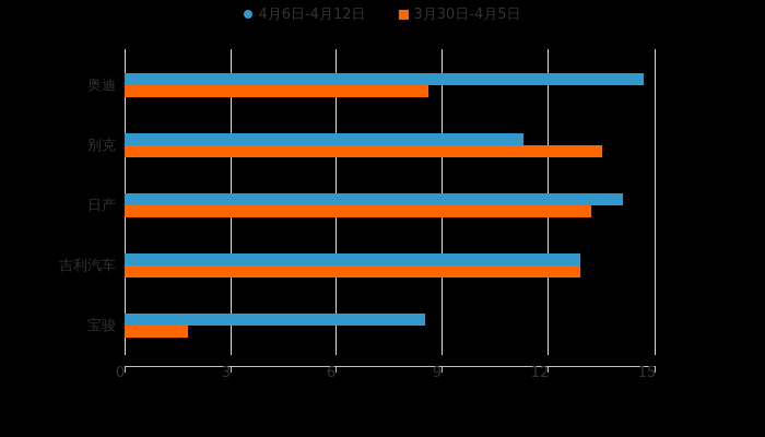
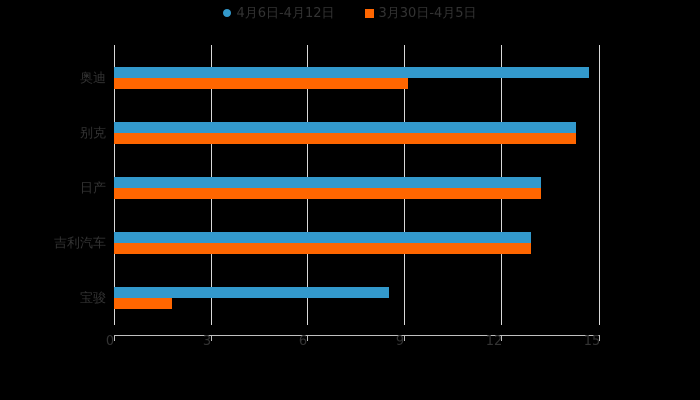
3月30日-4月5日/奥迪: 8.6 -> 9.1
4月6日-4月12日/别克: 11.3 -> 14.3
3月30日-4月5日/别克: 13.5 -> 14.3
4月6日-4月12日/日产: 14.1 -> 13.2
